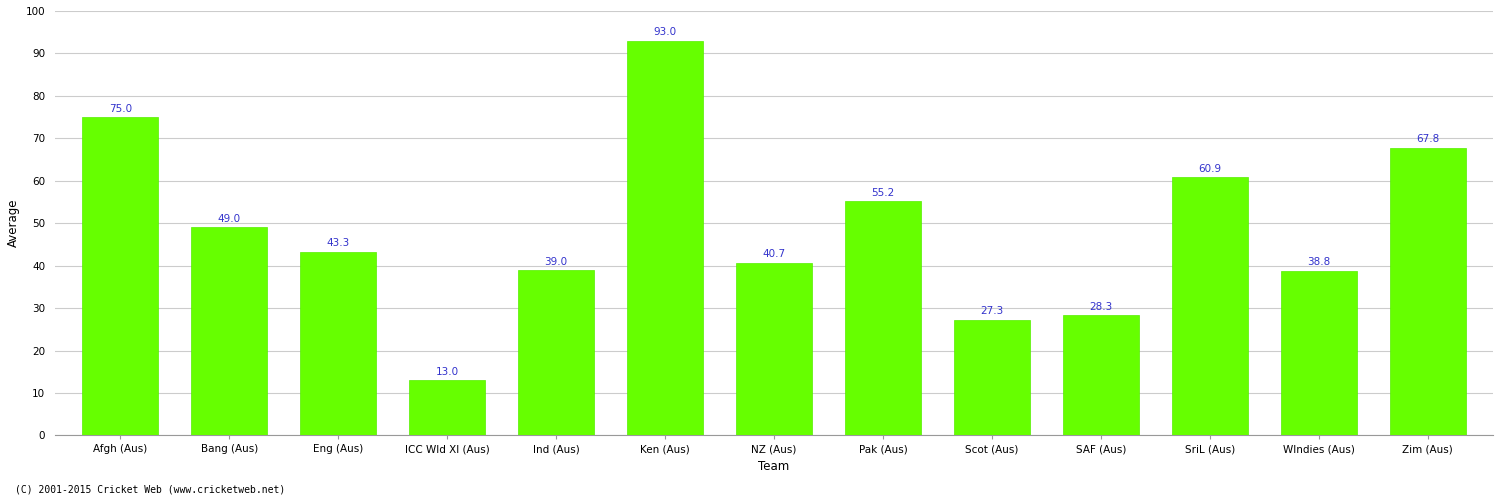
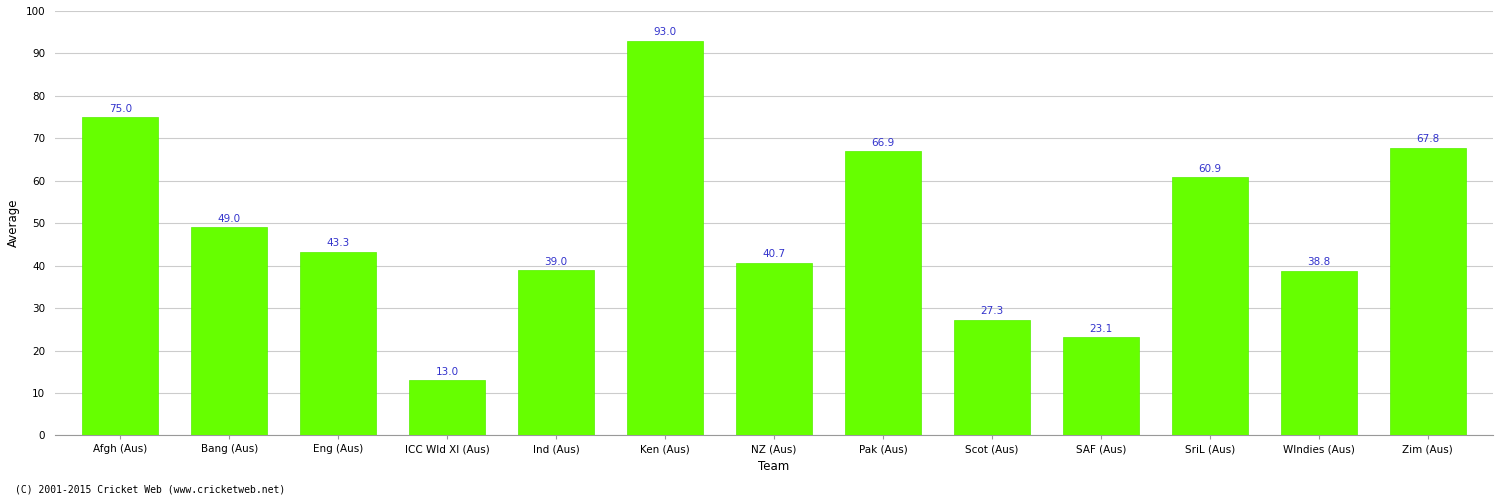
Pak (Aus): 55.2 -> 66.9
SAF (Aus): 28.3 -> 23.1
